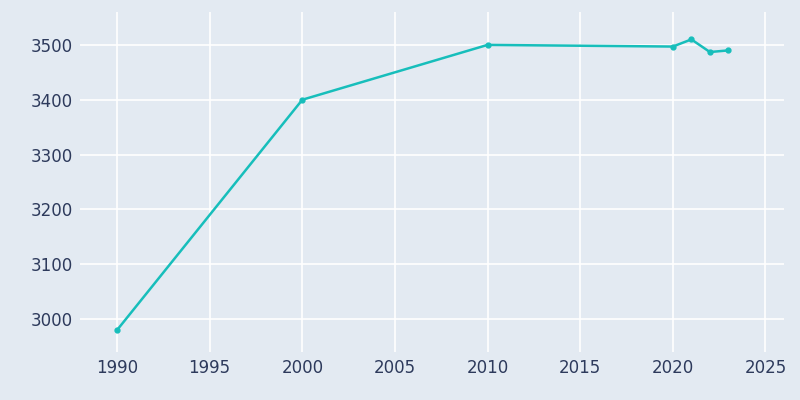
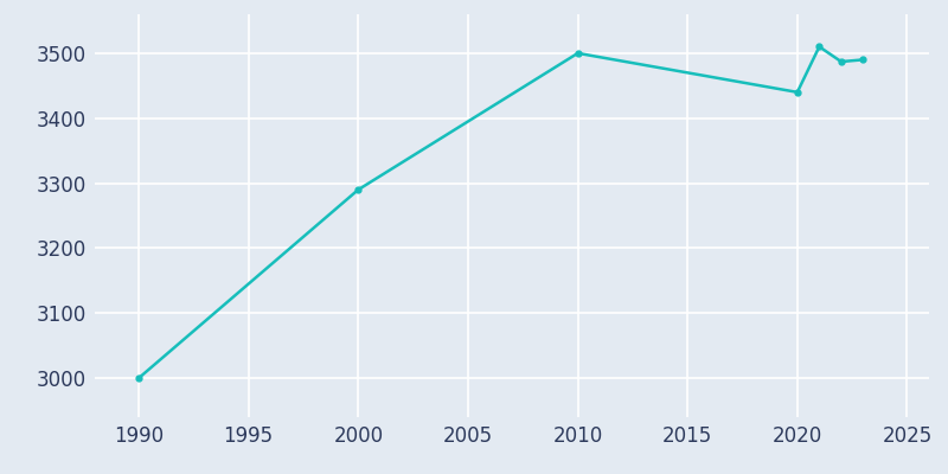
1990: 2980 -> 3000
2000: 3400 -> 3290
2020: 3497 -> 3440
